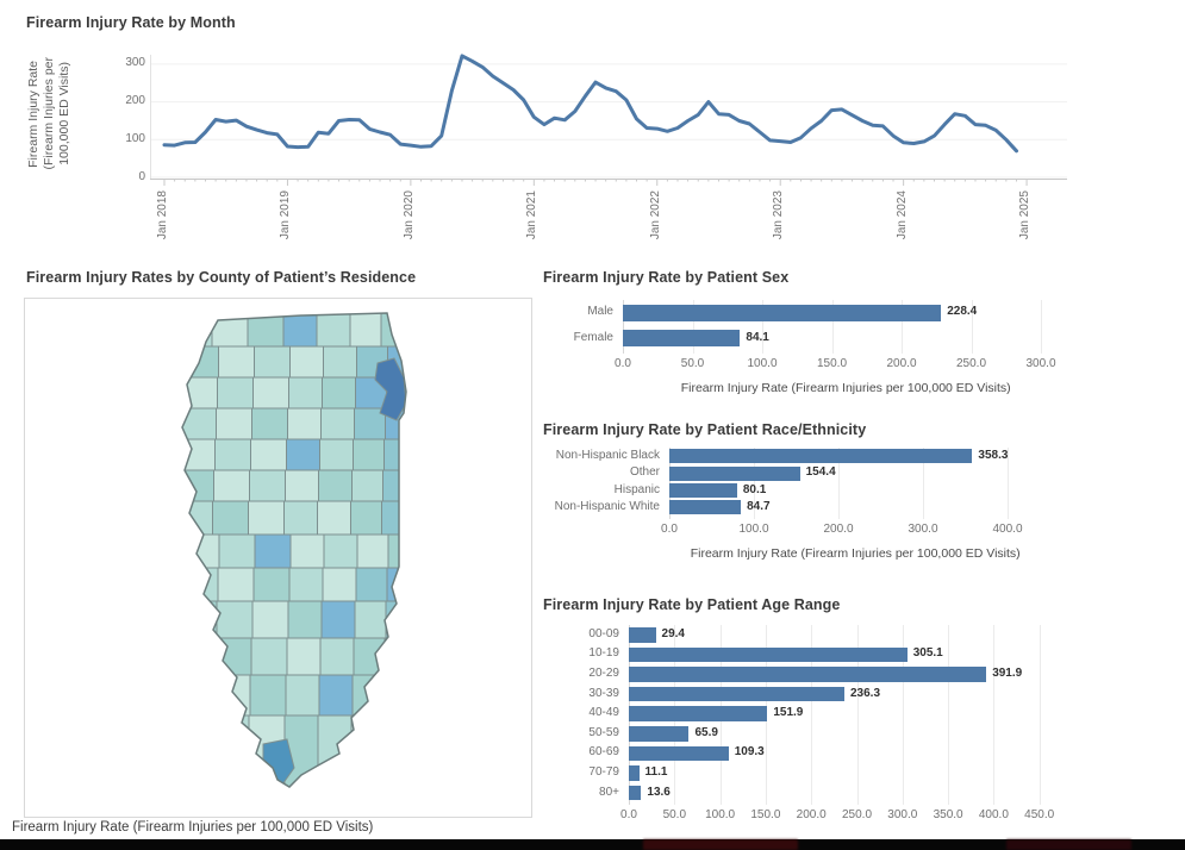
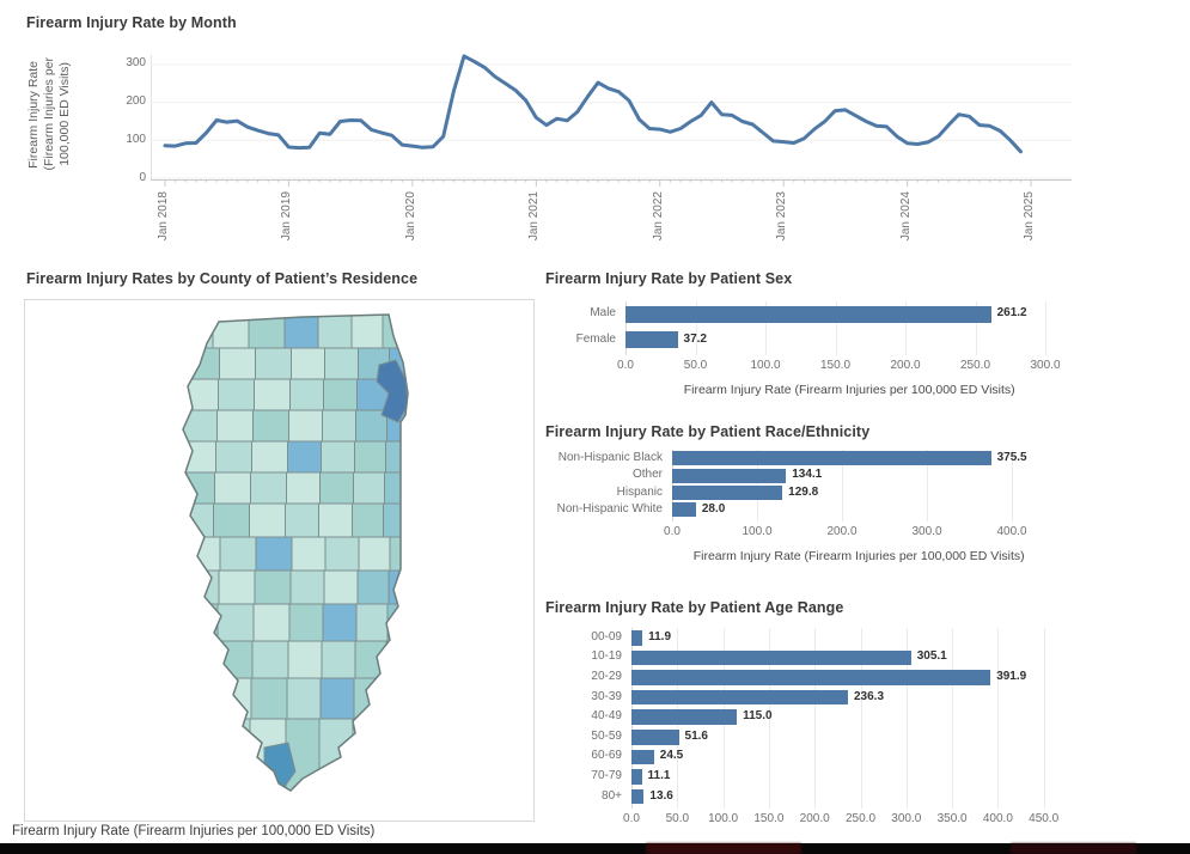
Firearm Injury Rate by Patient Sex/Male: 228.4 -> 261.2
Firearm Injury Rate by Patient Sex/Female: 84.1 -> 37.2
Firearm Injury Rate by Patient Race/Ethnicity/Non-Hispanic Black: 358.3 -> 375.5
Firearm Injury Rate by Patient Race/Ethnicity/Other: 154.4 -> 134.1
Firearm Injury Rate by Patient Race/Ethnicity/Hispanic: 80.1 -> 129.8
Firearm Injury Rate by Patient Race/Ethnicity/Non-Hispanic White: 84.7 -> 28.0
Firearm Injury Rate by Patient Age Range/00-09: 29.4 -> 11.9
Firearm Injury Rate by Patient Age Range/40-49: 151.9 -> 115.0
Firearm Injury Rate by Patient Age Range/50-59: 65.9 -> 51.6
Firearm Injury Rate by Patient Age Range/60-69: 109.3 -> 24.5
